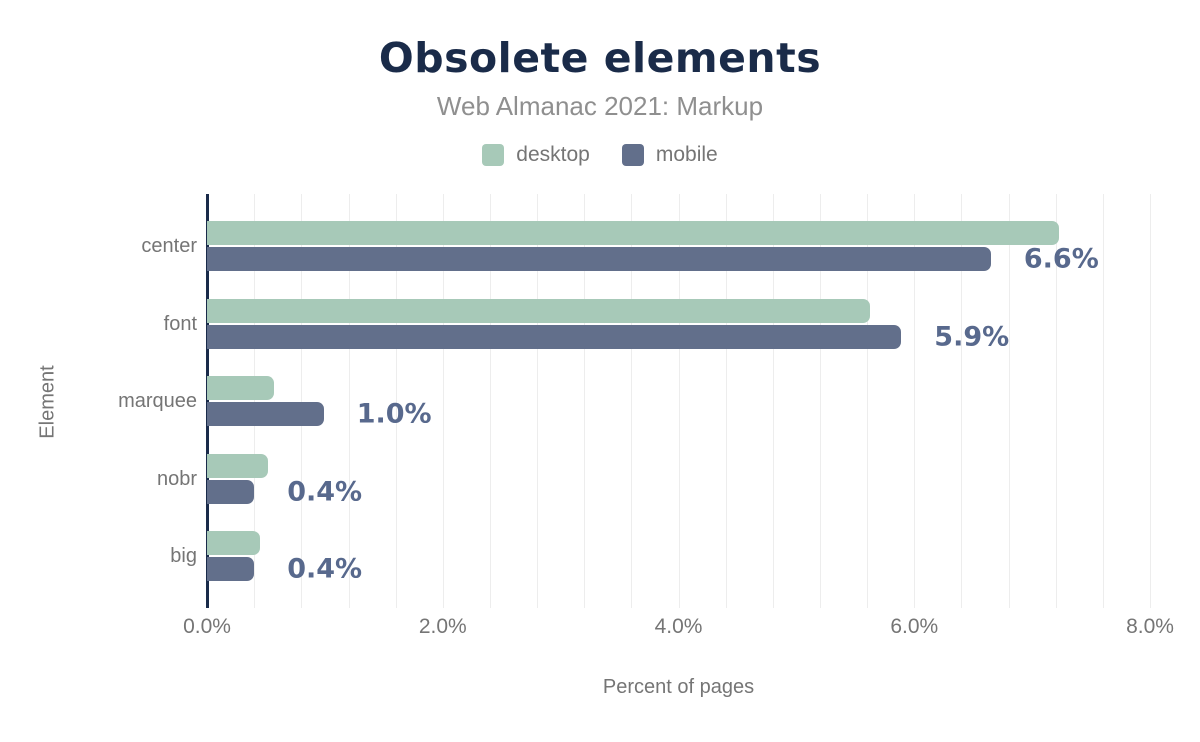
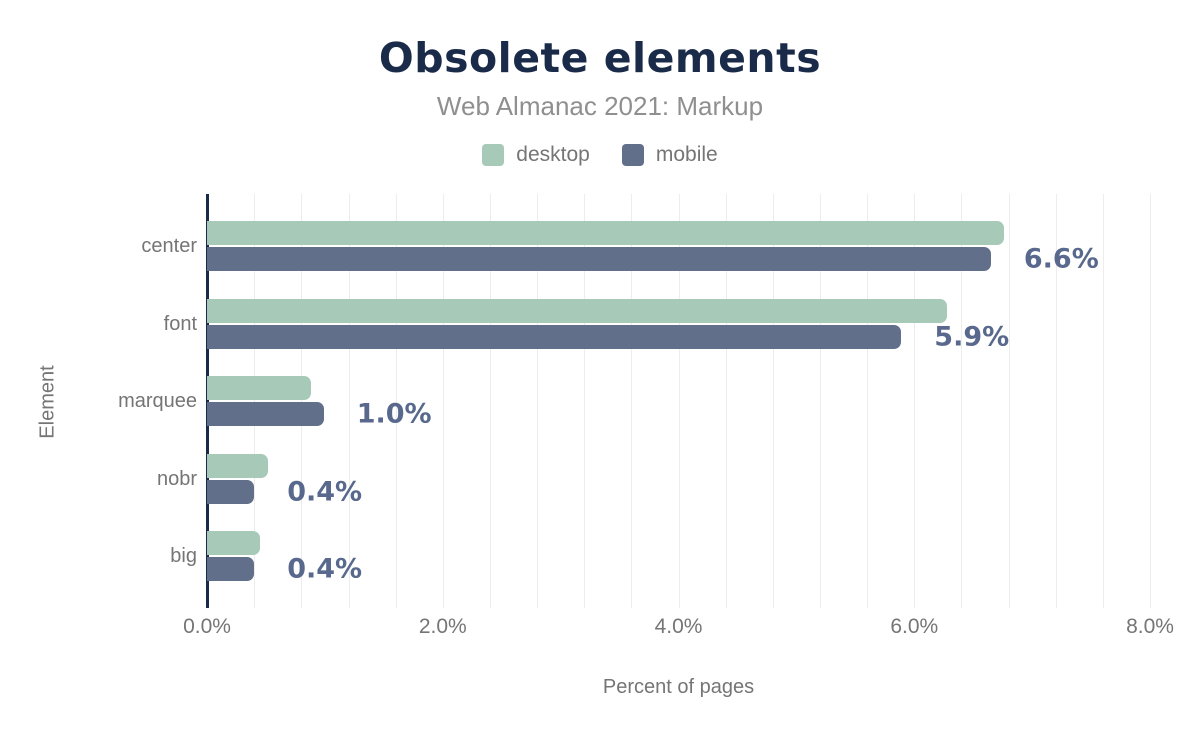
desktop/center: 7.23% -> 6.76%
desktop/font: 5.62% -> 6.28%
desktop/marquee: 0.57% -> 0.88%
